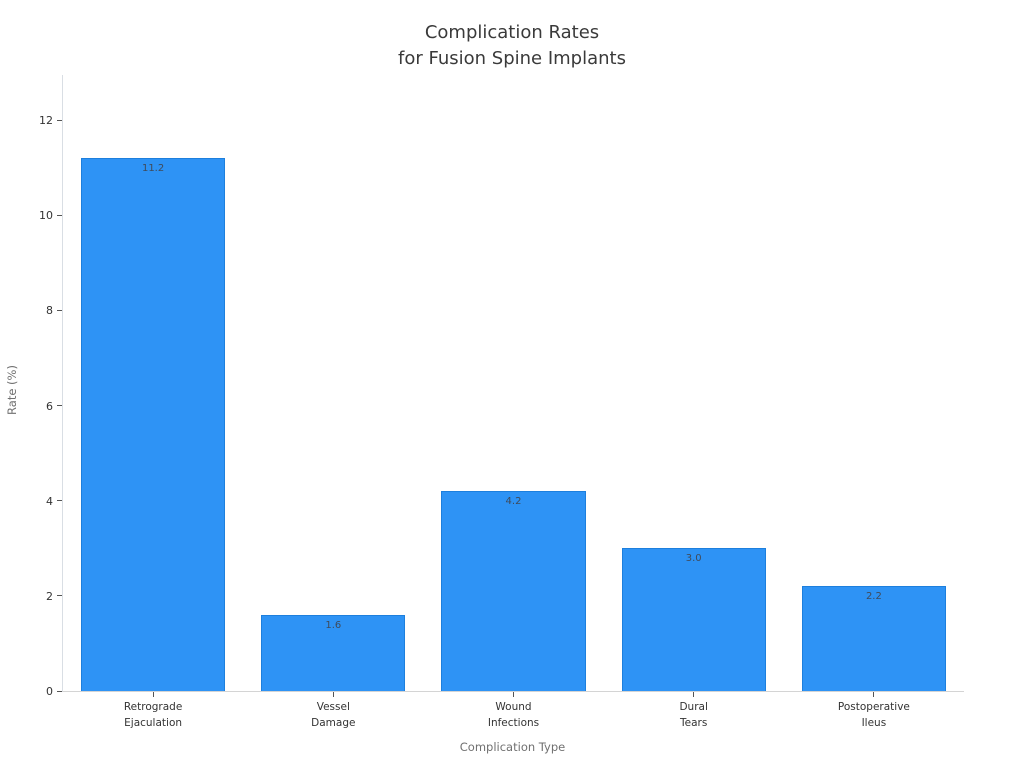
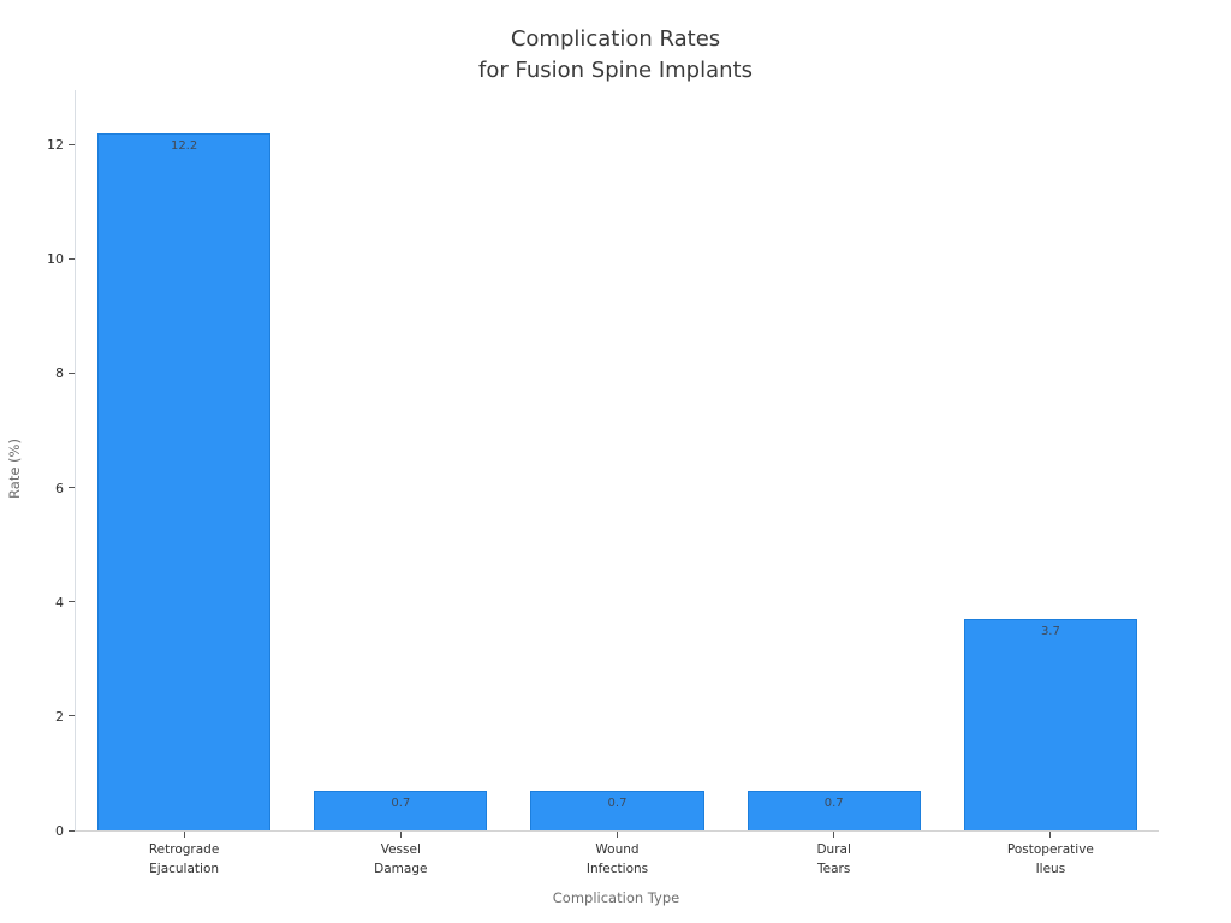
Retrograde Ejaculation: 11.2 -> 12.2
Vessel Damage: 1.6 -> 0.7
Wound Infections: 4.2 -> 0.7
Dural Tears: 3.0 -> 0.7
Postoperative Ileus: 2.2 -> 3.7
